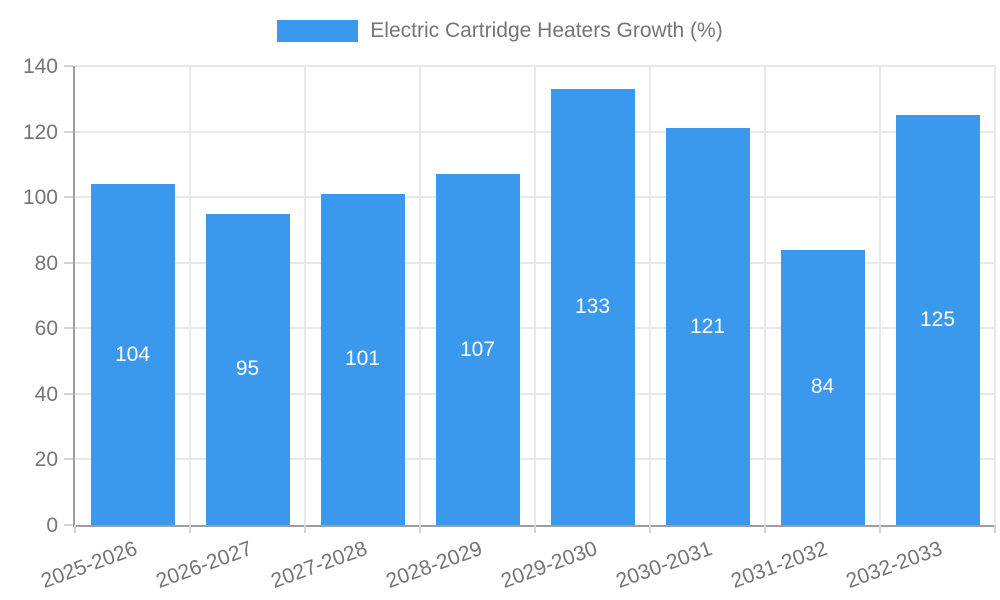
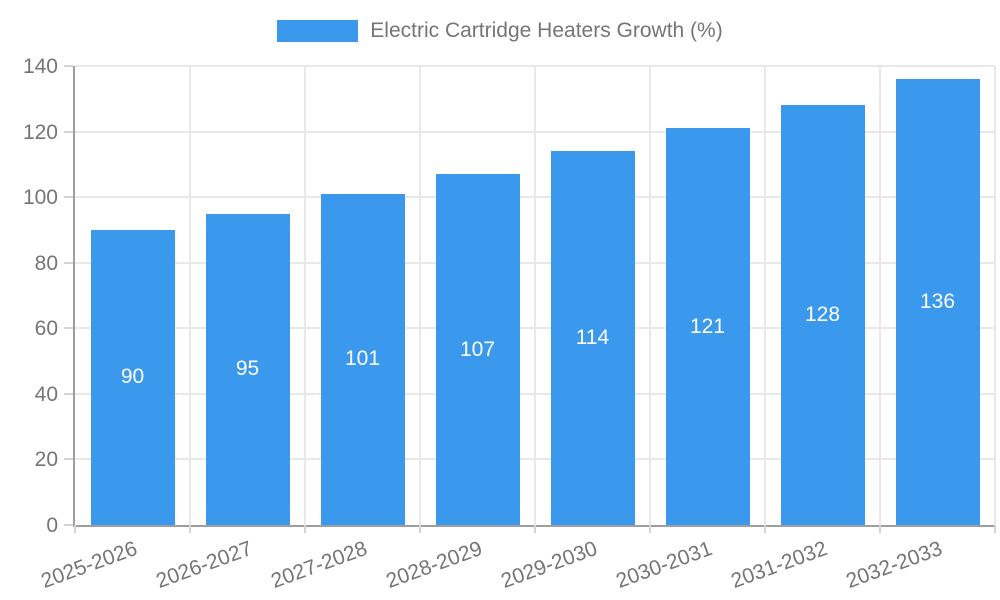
2025-2026: 104 -> 90
2029-2030: 133 -> 114
2031-2032: 84 -> 128
2032-2033: 125 -> 136
